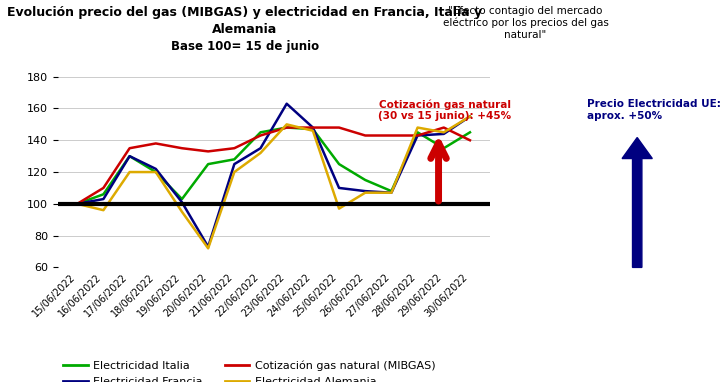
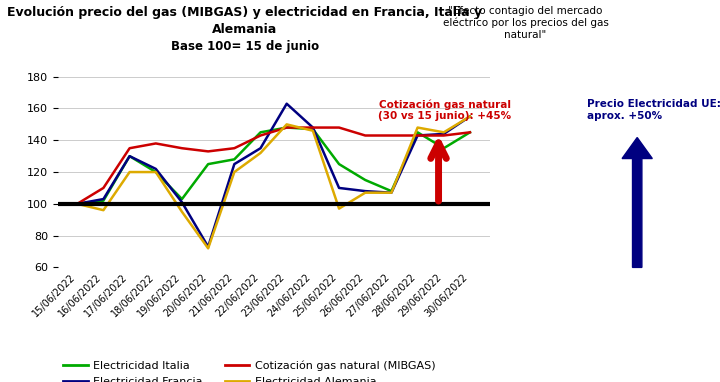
Electricidad Italia/16/06/2022: 106 -> 102
Cotización gas natural (MIBGAS)/29/06/2022: 148 -> 143
Cotización gas natural (MIBGAS)/30/06/2022: 140 -> 145
